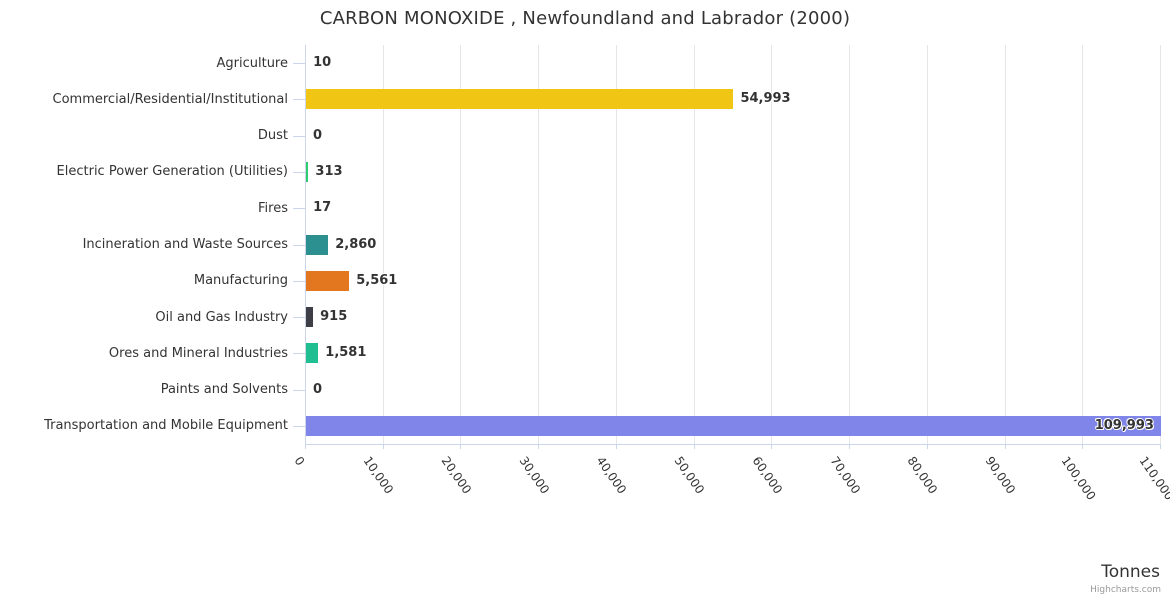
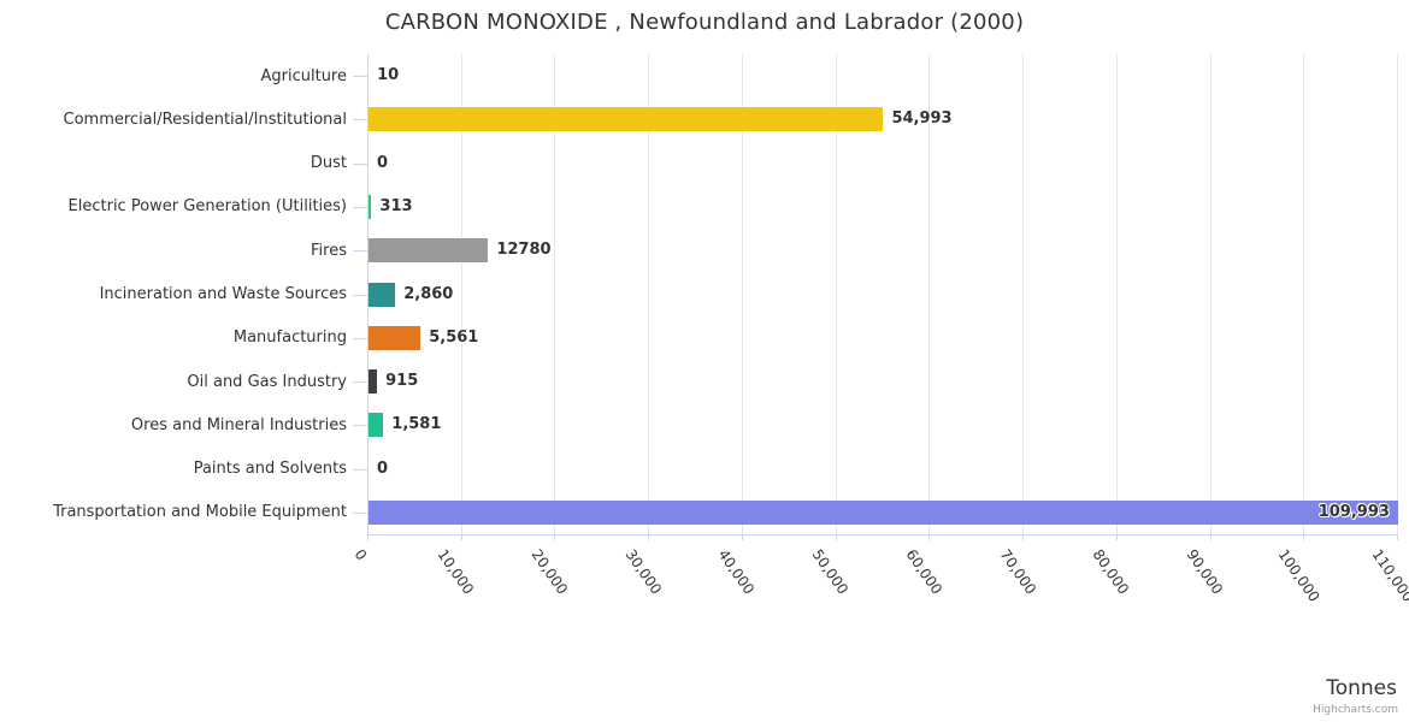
Fires: 17 -> 12780
